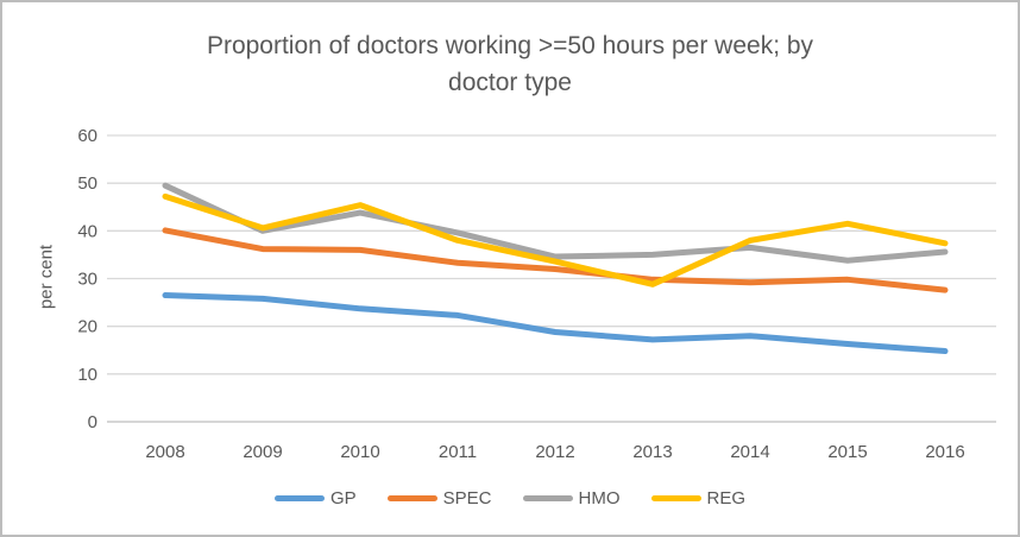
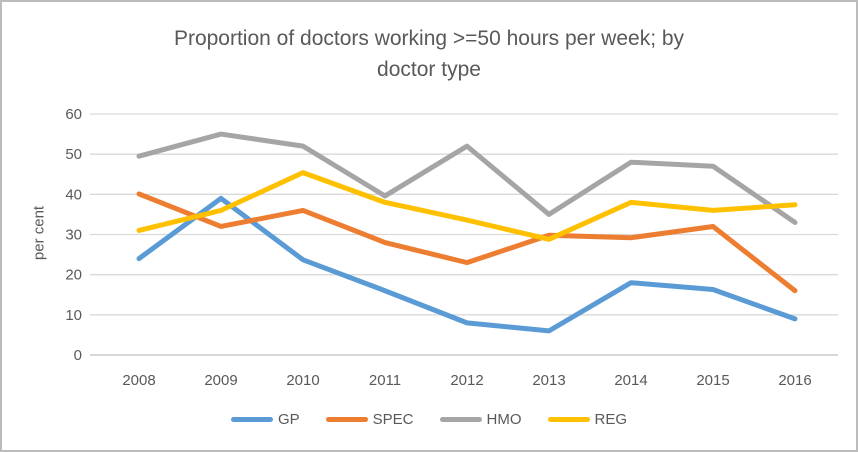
GP/2008: 26 -> 24
REG/2008: 47 -> 31
GP/2009: 26 -> 39
SPEC/2009: 36 -> 32
HMO/2009: 40 -> 55
REG/2009: 41 -> 36
HMO/2010: 44 -> 52
GP/2011: 22 -> 16
SPEC/2011: 33 -> 28
GP/2012: 19 -> 8
SPEC/2012: 32 -> 23
HMO/2012: 35 -> 52
GP/2013: 17 -> 6
HMO/2014: 36 -> 48
SPEC/2015: 30 -> 32
HMO/2015: 34 -> 47
REG/2015: 42 -> 36
GP/2016: 15 -> 9
SPEC/2016: 28 -> 16
HMO/2016: 36 -> 33
